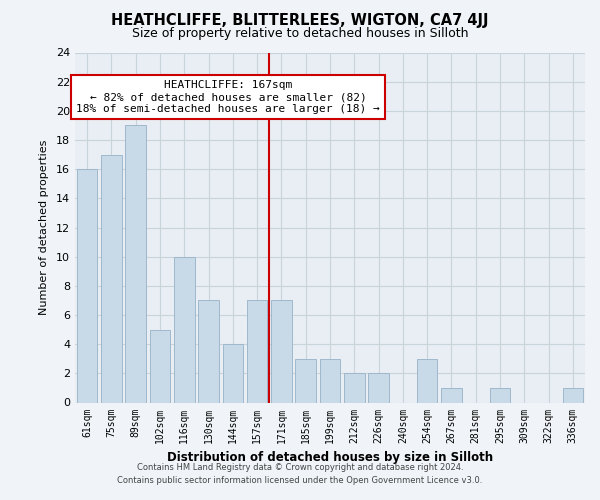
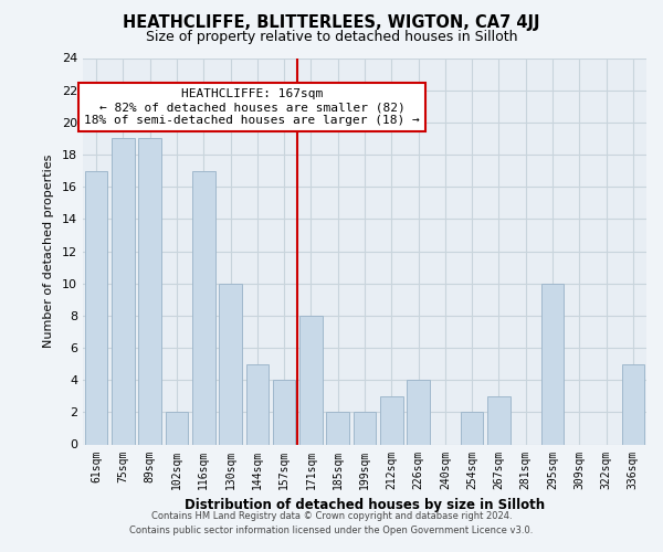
61sqm: 16 -> 17
75sqm: 17 -> 19
102sqm: 5 -> 2
116sqm: 10 -> 17
130sqm: 7 -> 10
144sqm: 4 -> 5
157sqm: 7 -> 4
171sqm: 7 -> 8
185sqm: 3 -> 2
199sqm: 3 -> 2
212sqm: 2 -> 3
226sqm: 2 -> 4
254sqm: 3 -> 2
267sqm: 1 -> 3
295sqm: 1 -> 10
336sqm: 1 -> 5
